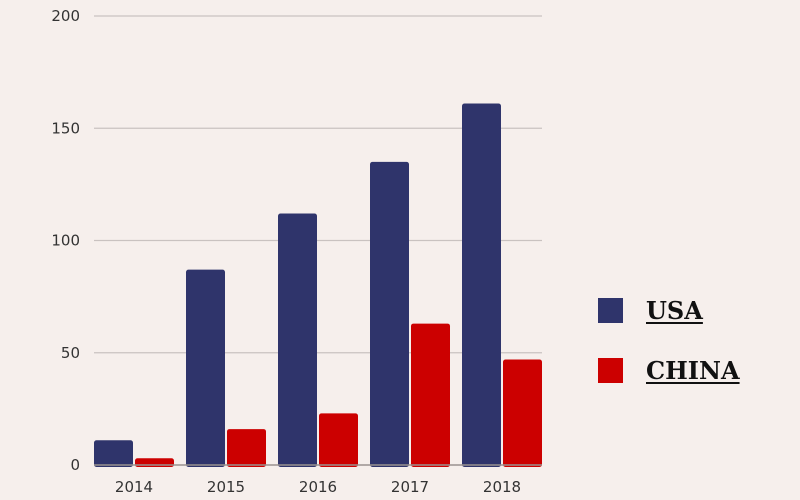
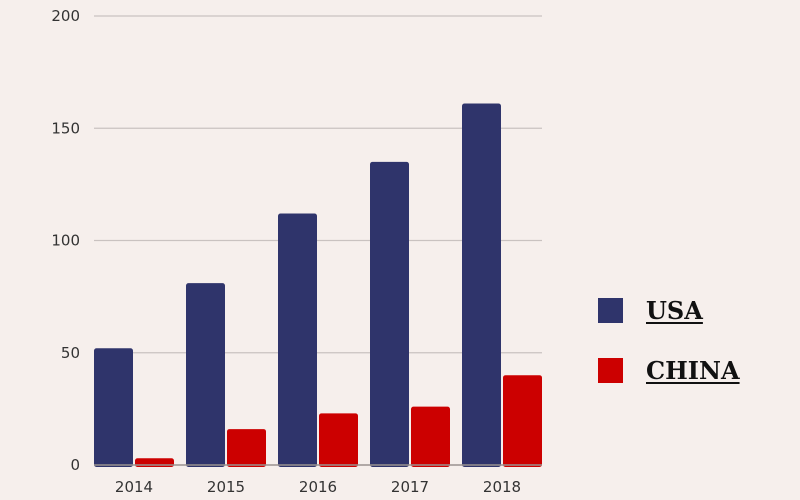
USA/2014: 11 -> 52
USA/2015: 87 -> 81
CHINA/2017: 63 -> 26
CHINA/2018: 47 -> 40
